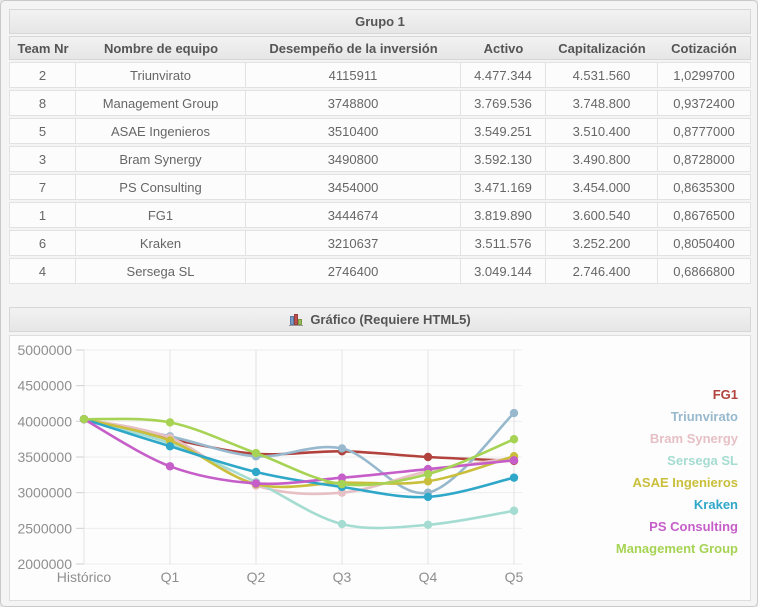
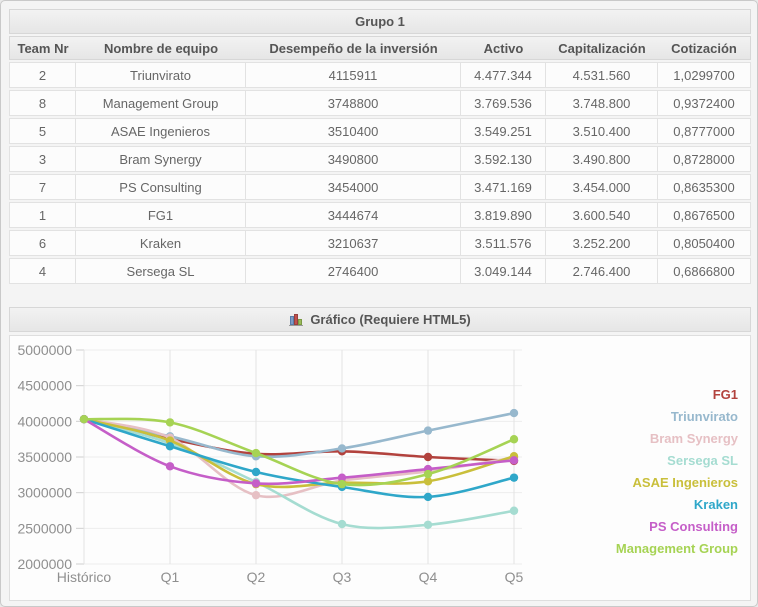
Bram Synergy/Q2: 3100000 -> 3000000
Bram Synergy/Q3: 3000000 -> 3200000
Triunvirato/Q4: 3000000 -> 3900000
